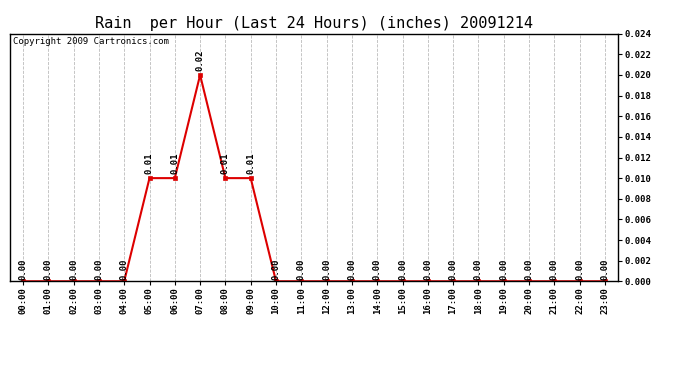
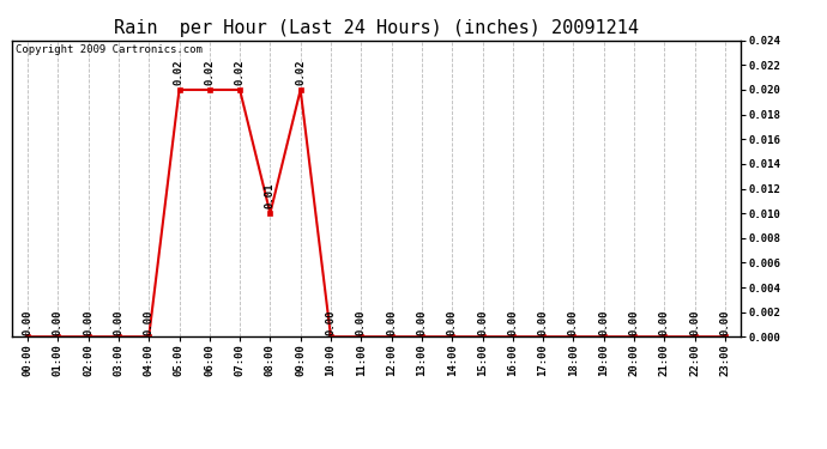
05:00: 0.01 -> 0.02
06:00: 0.01 -> 0.02
09:00: 0.01 -> 0.02
